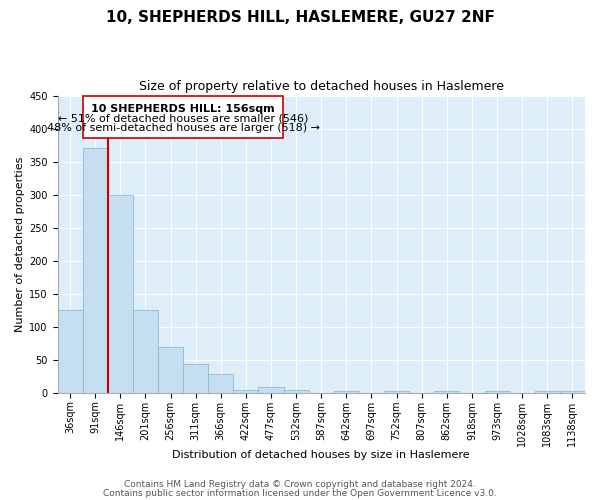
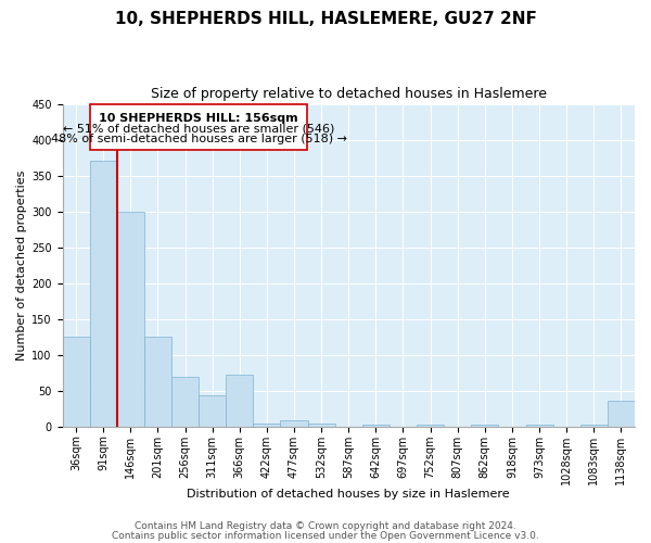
366sqm: 28 -> 72
1138sqm: 2 -> 36
